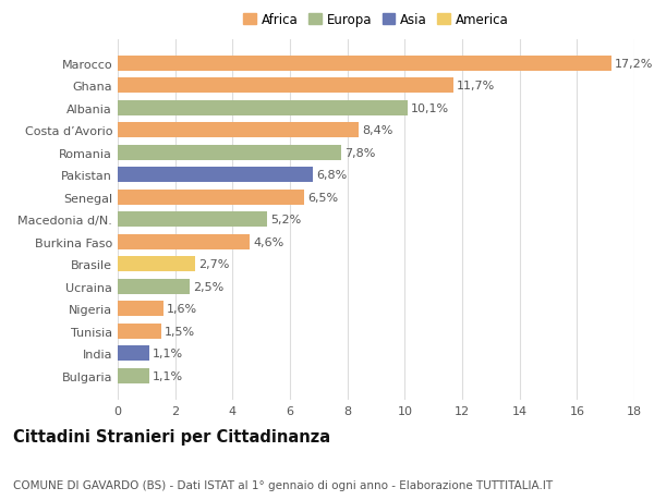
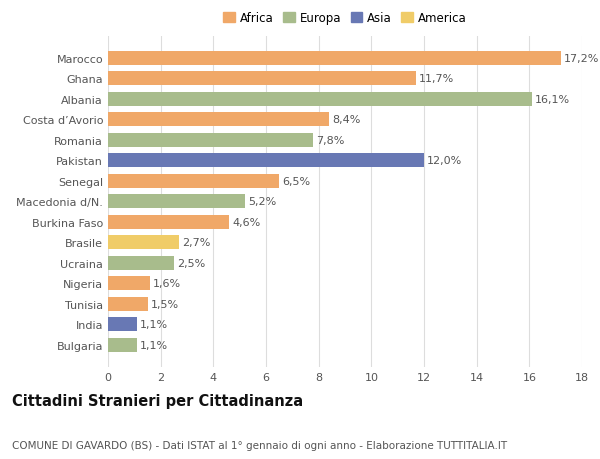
Albania: 10,1% -> 16,1%
Pakistan: 6,8% -> 12,0%
